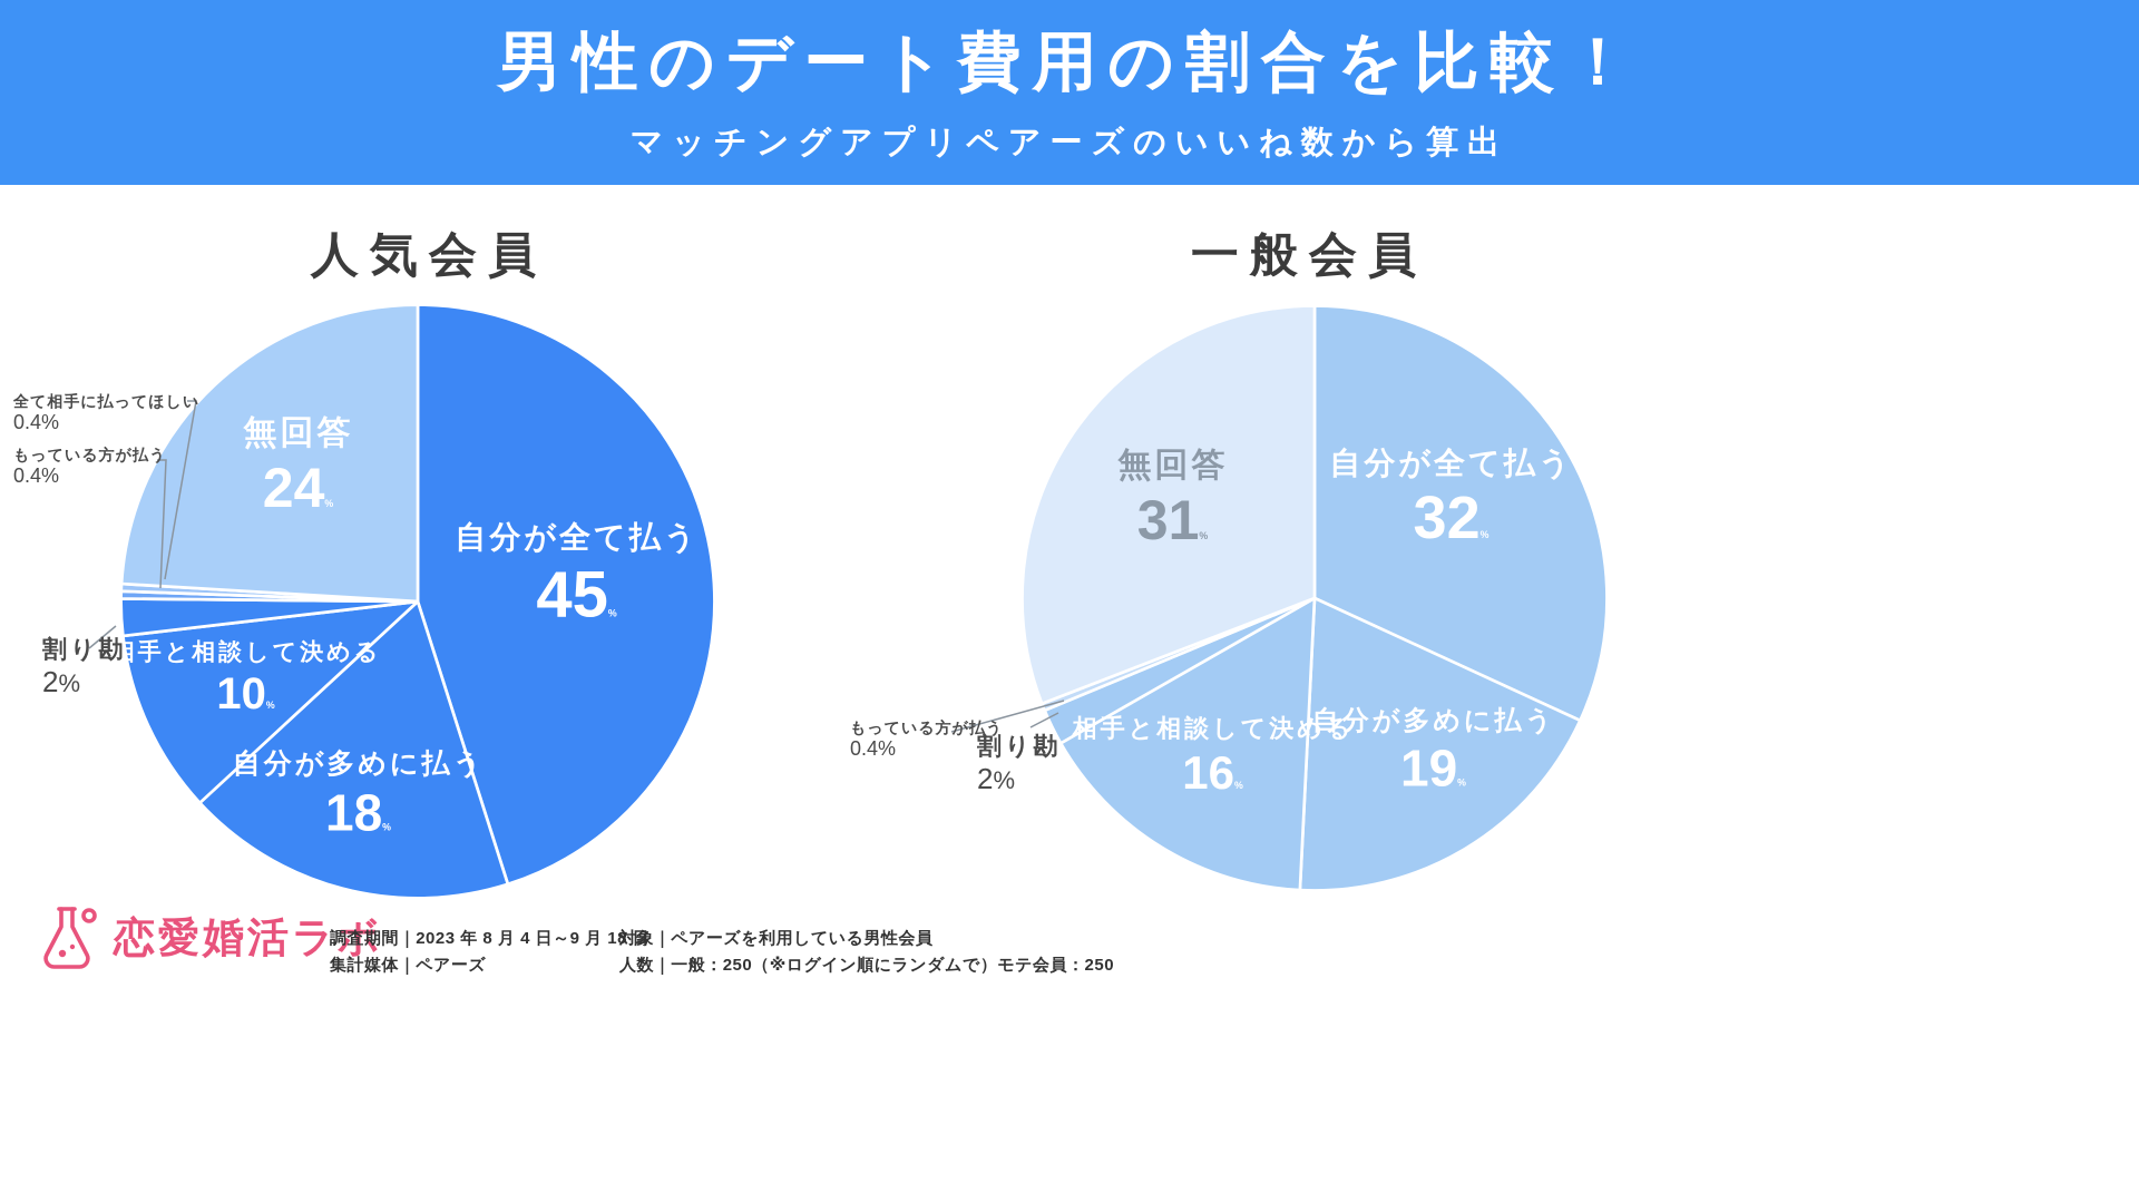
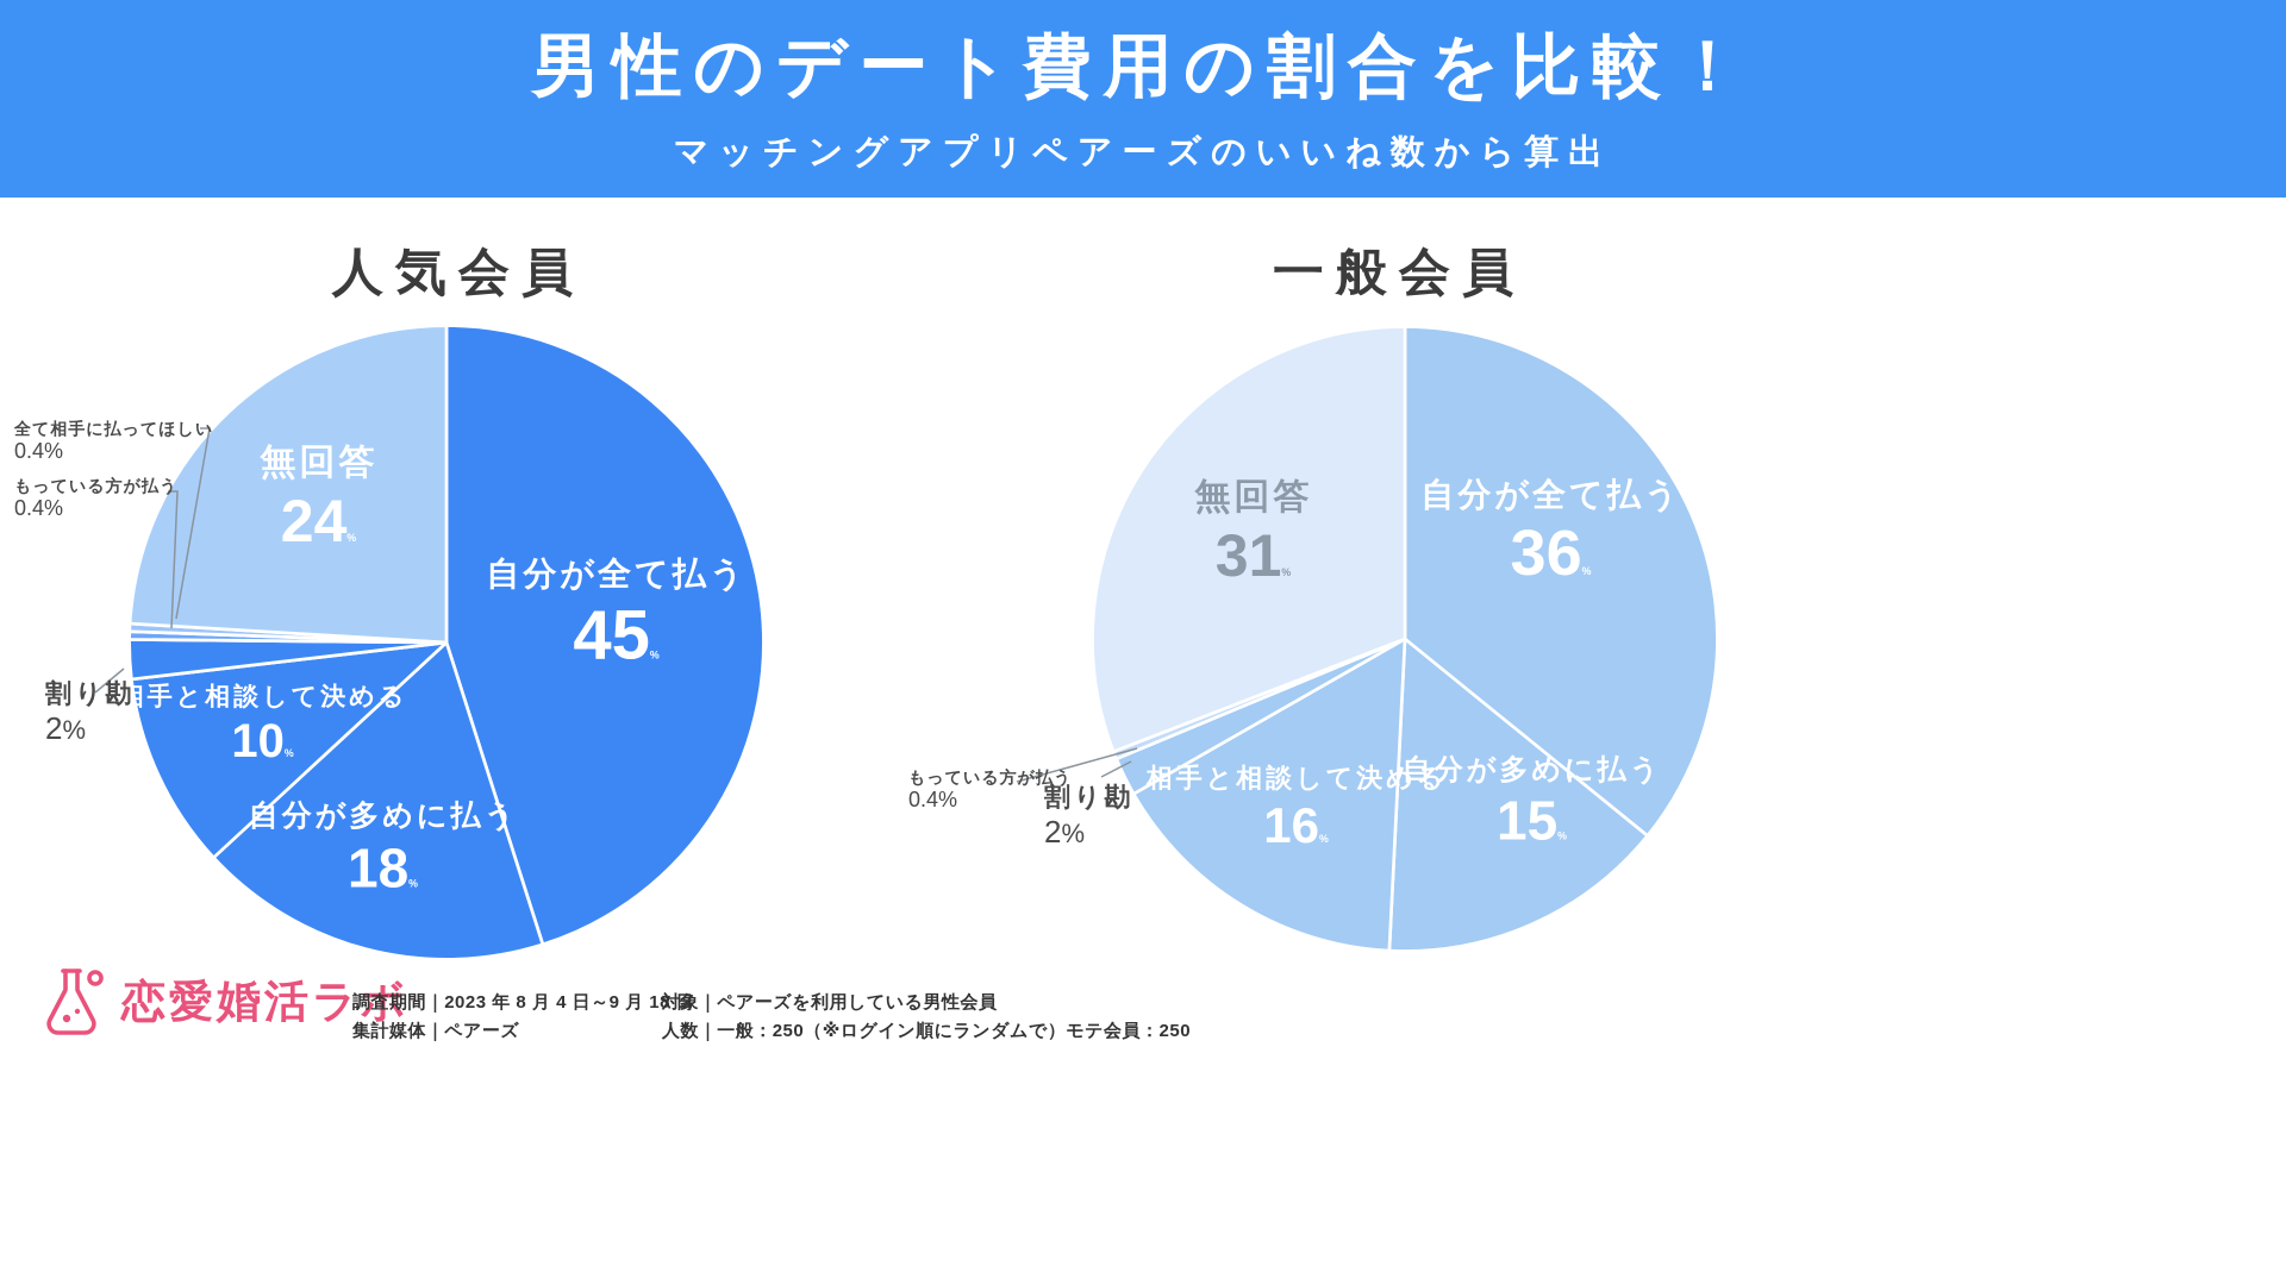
一般会員/自分が全て払う: 32 -> 36
一般会員/自分が多めに払う: 19 -> 15
